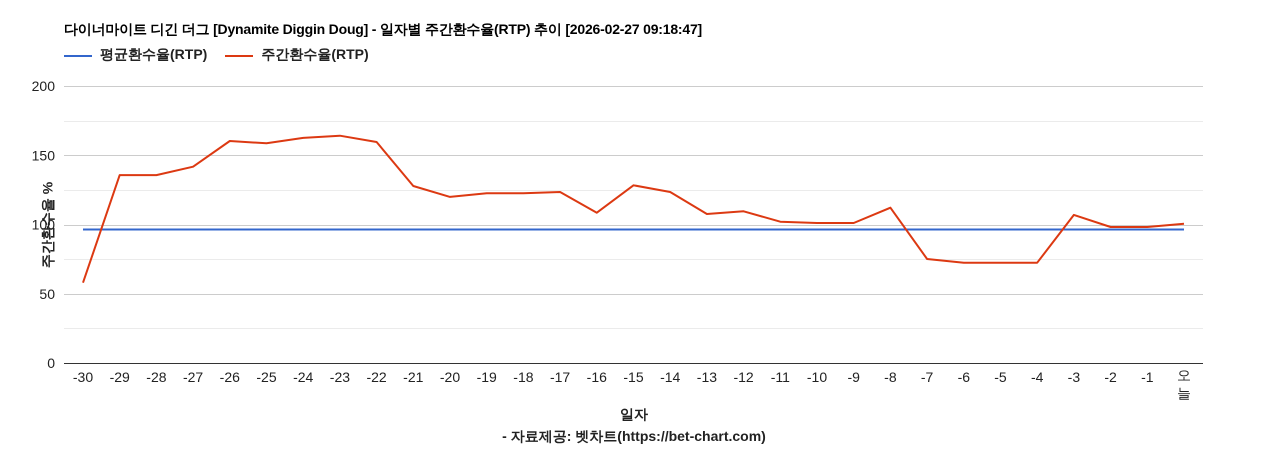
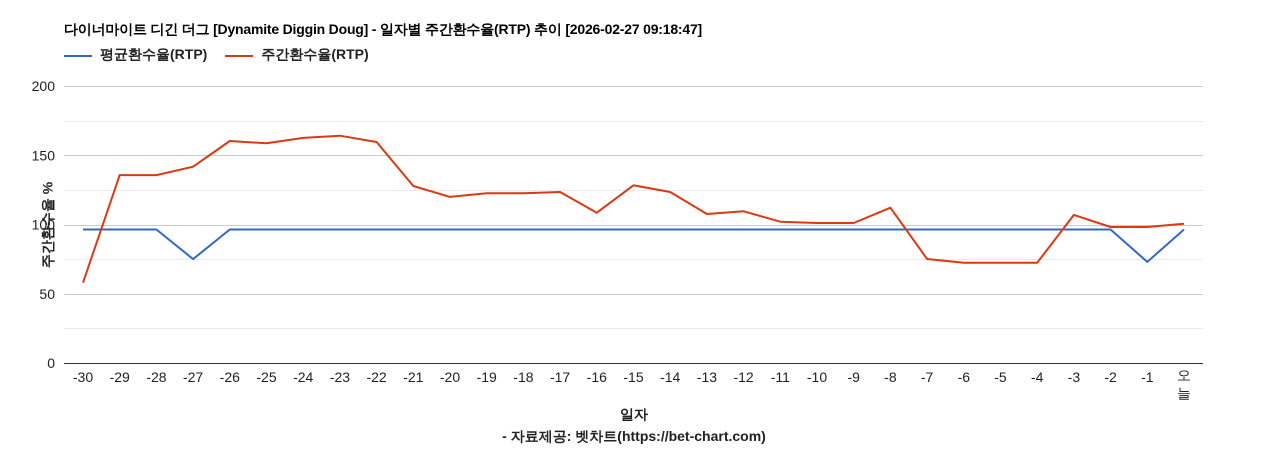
평균환수율(RTP)/-27: 96 -> 75
평균환수율(RTP)/-1: 96 -> 73
